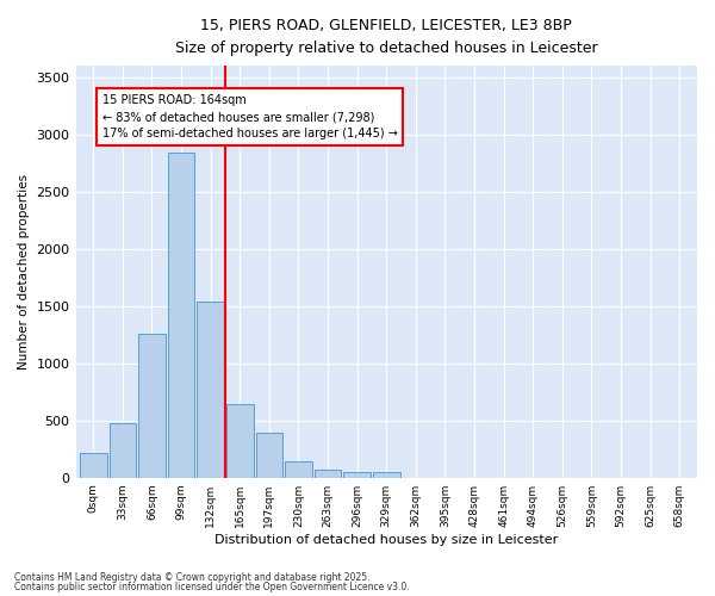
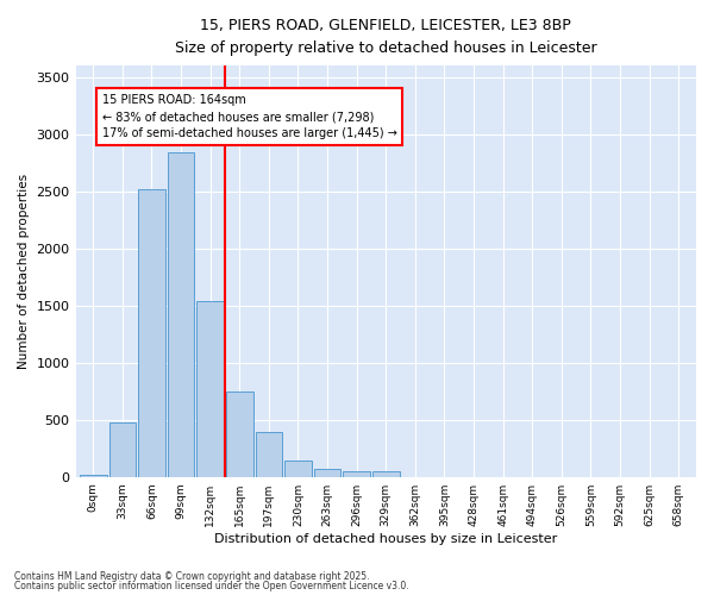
0sqm: 220 -> 20
66sqm: 1260 -> 2520
165sqm: 640 -> 750
